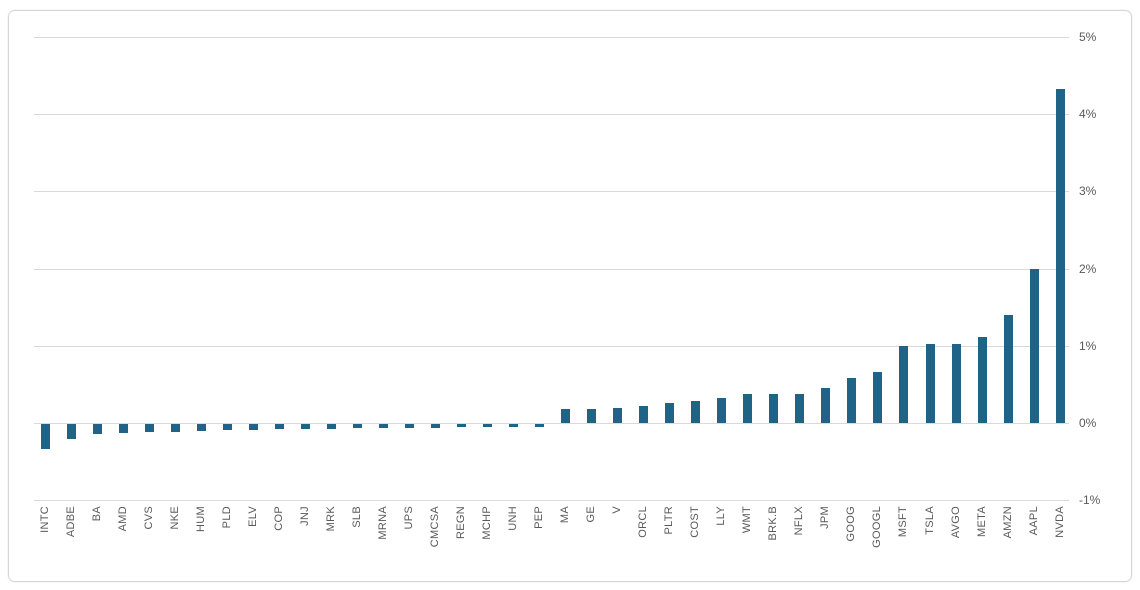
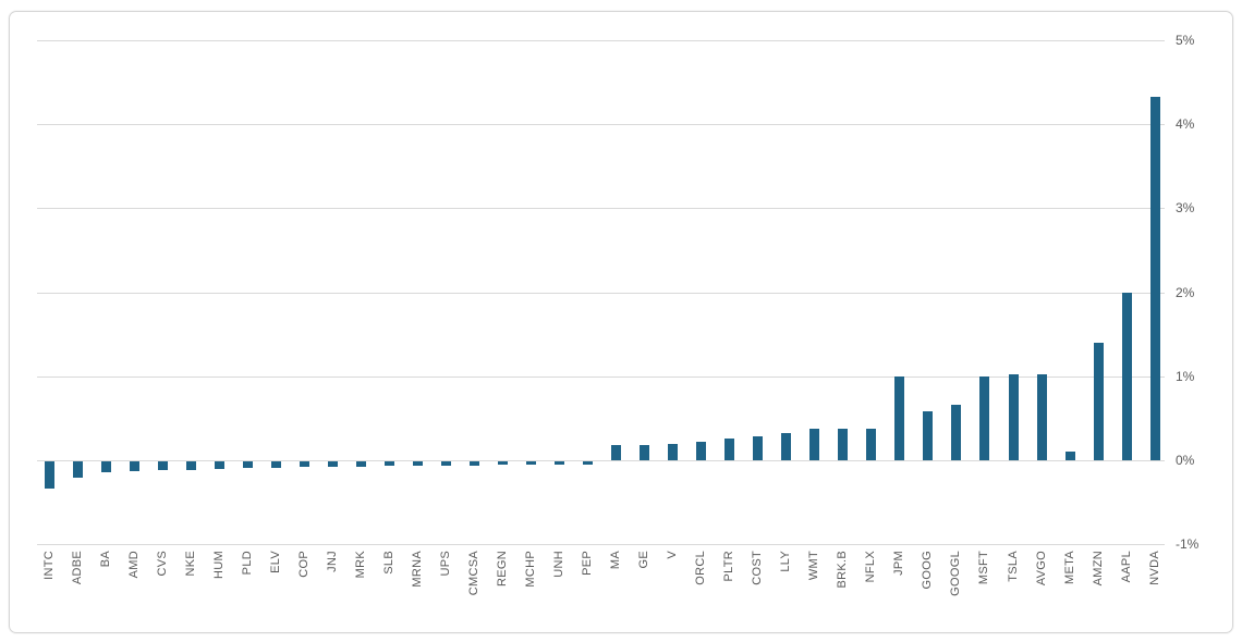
JPM: 0.5% -> 1.0%
META: 1.1% -> 0.1%
